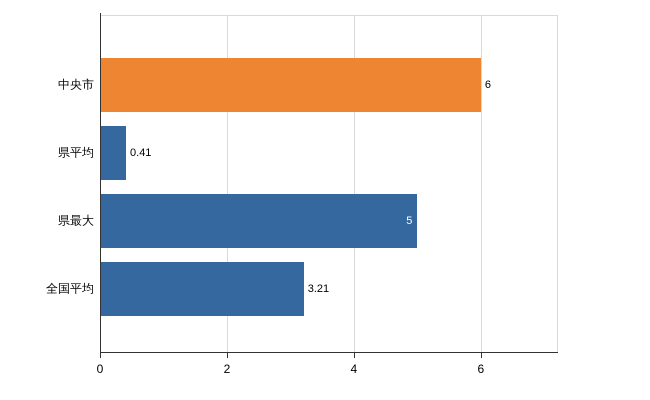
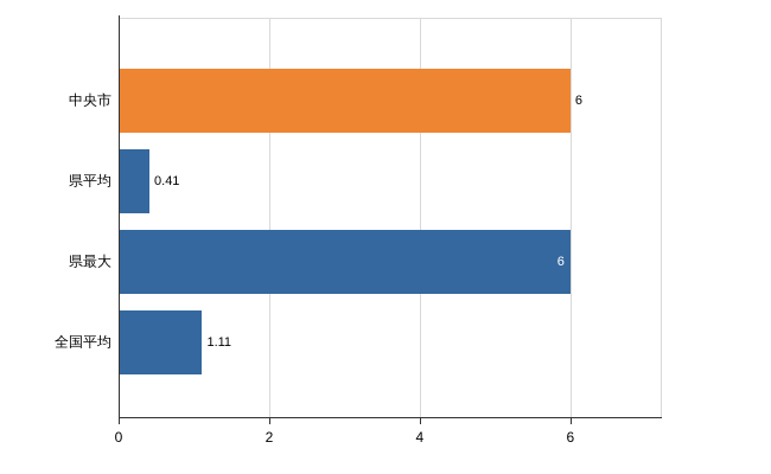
県最大: 5 -> 6
全国平均: 3.21 -> 1.11
